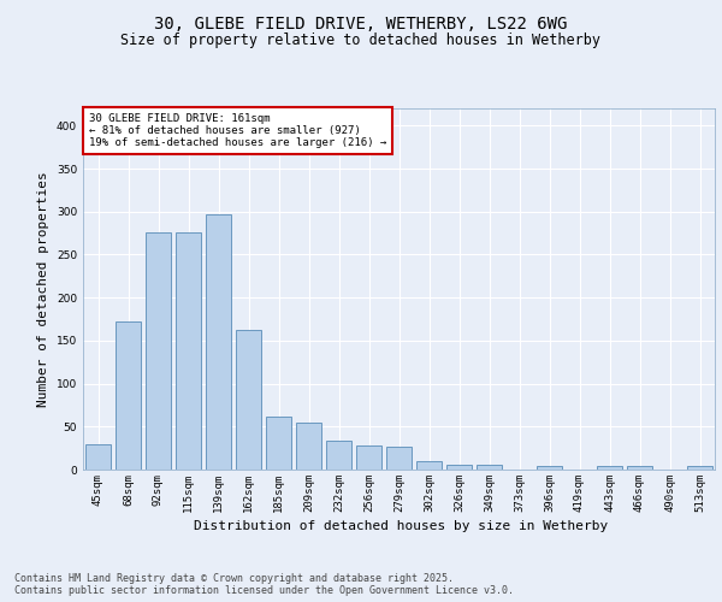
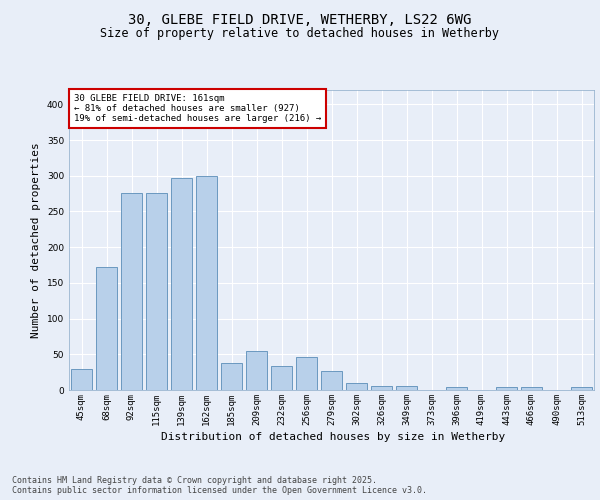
162sqm: 162 -> 300
185sqm: 62 -> 38
256sqm: 28 -> 46
